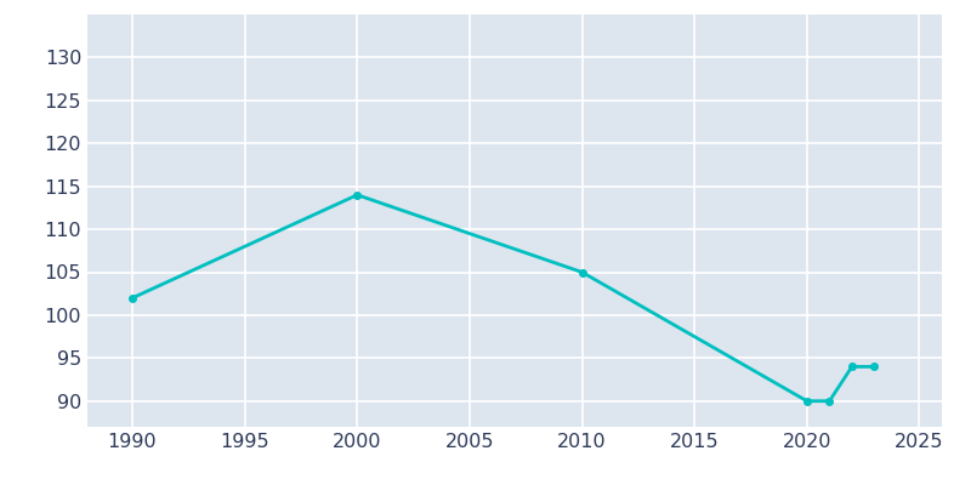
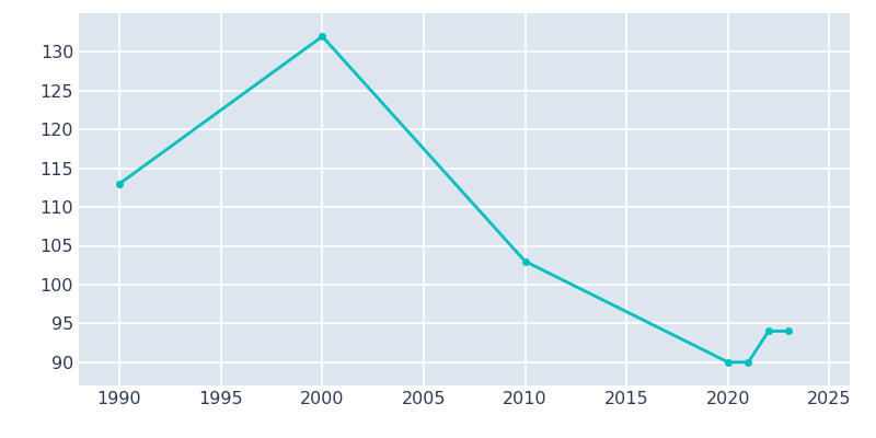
1990: 102 -> 113
2000: 114 -> 132
2010: 105 -> 103
